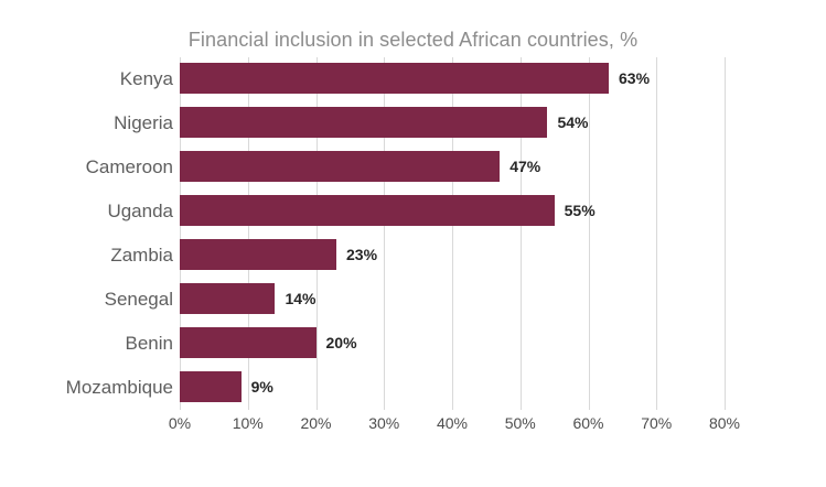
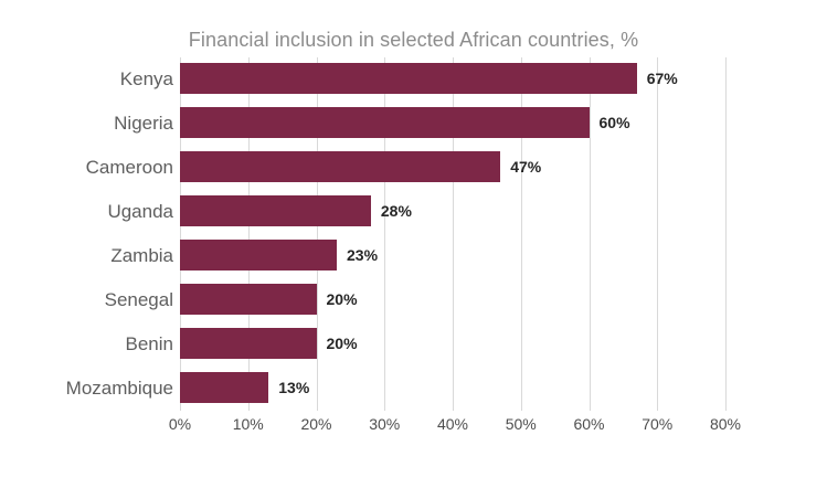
Kenya: 63% -> 67%
Nigeria: 54% -> 60%
Uganda: 55% -> 28%
Senegal: 14% -> 20%
Mozambique: 9% -> 13%
